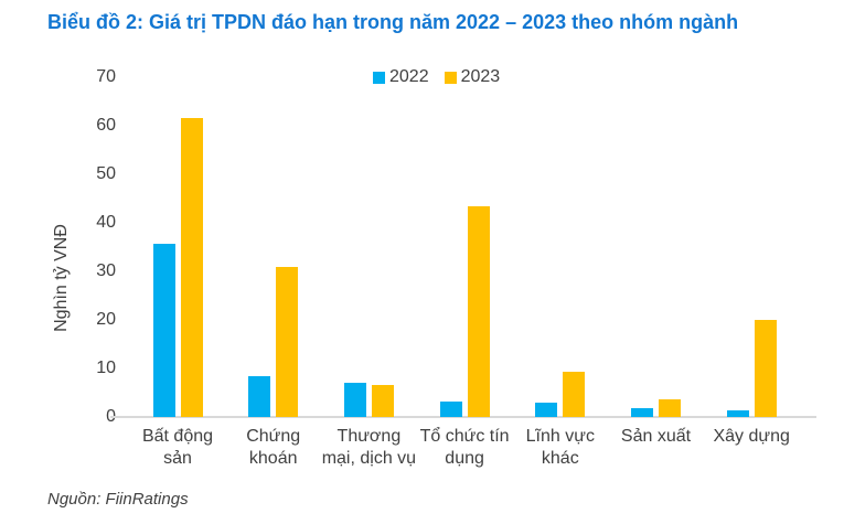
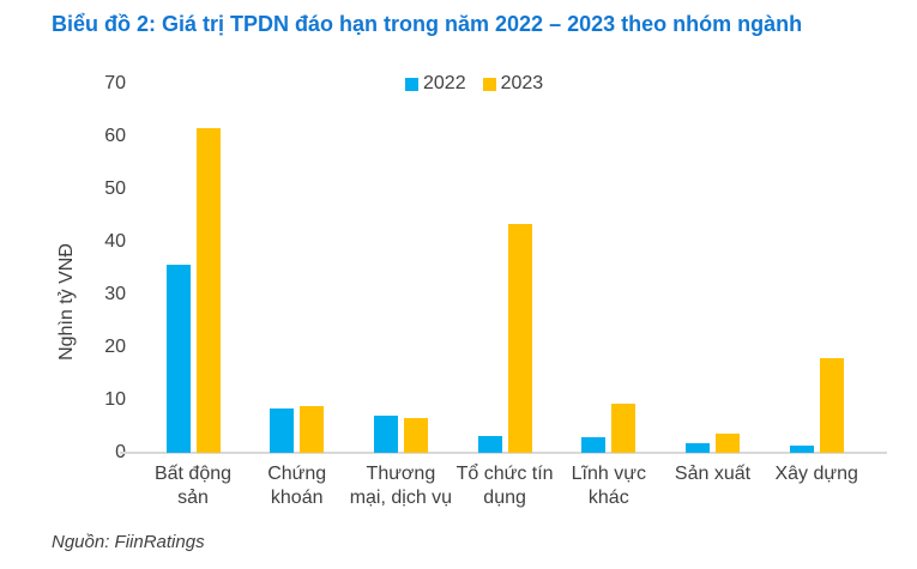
2023/Chứng khoán: 31 -> 9
2023/Xây dựng: 20 -> 18
